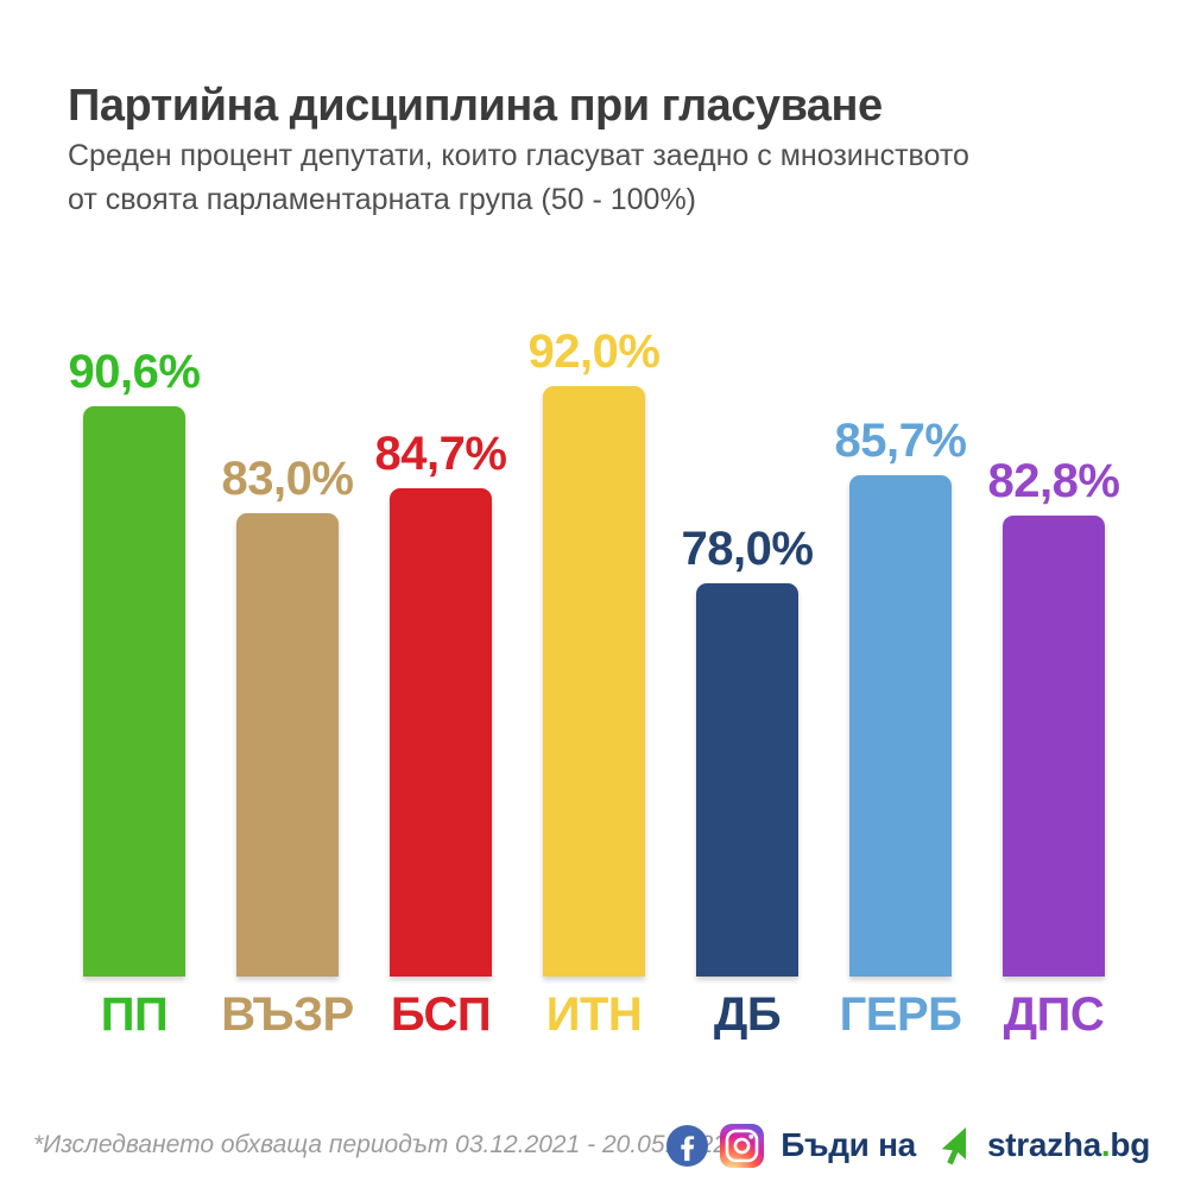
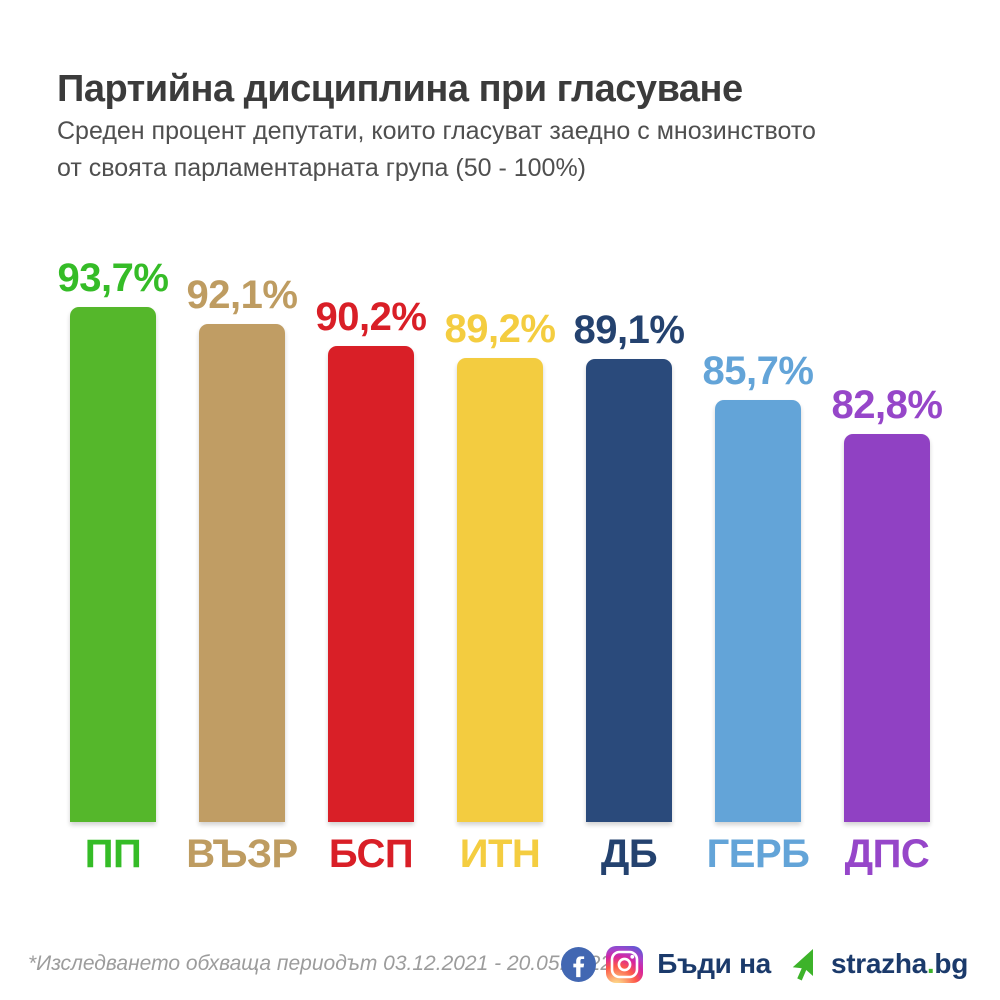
ПП: 90,6% -> 93,7%
ВЪЗР: 83,0% -> 92,1%
БСП: 84,7% -> 90,2%
ИТН: 92,0% -> 89,2%
ДБ: 78,0% -> 89,1%
